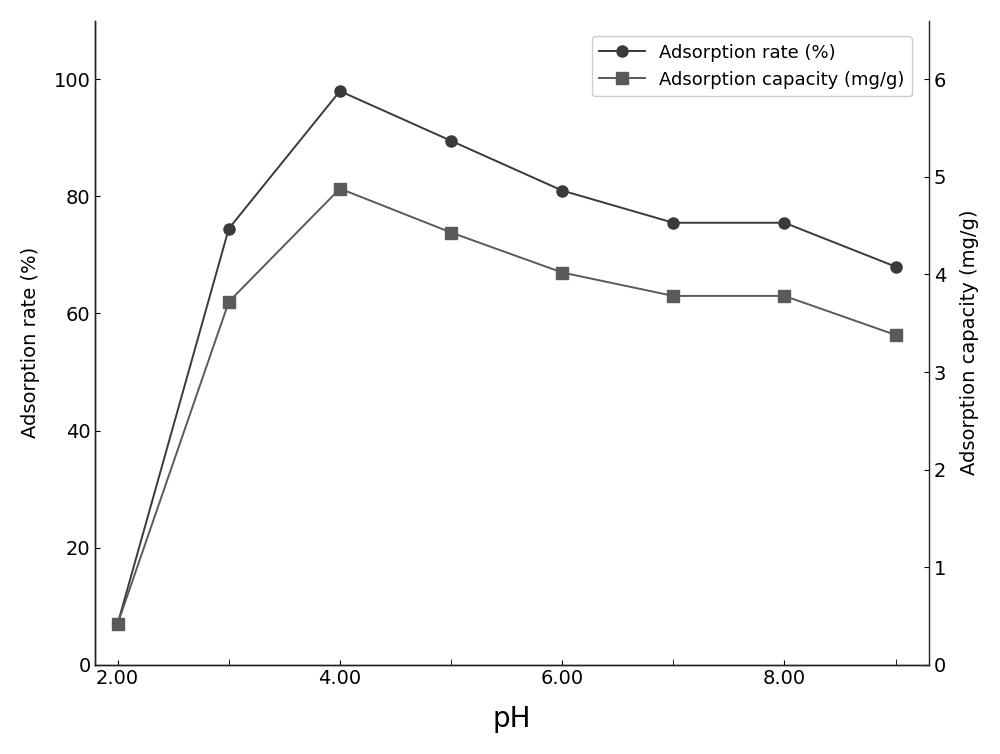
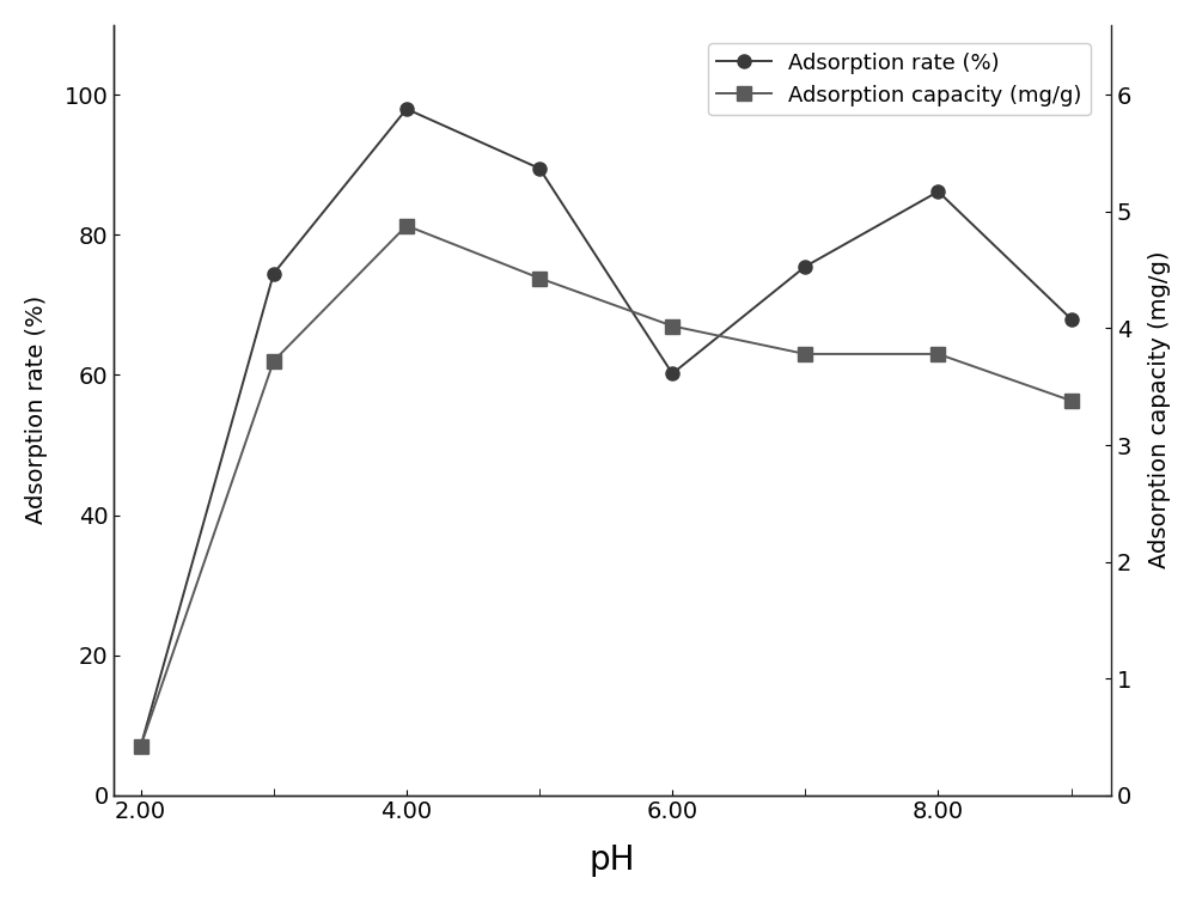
Adsorption rate (%)/6.00: 81.0 -> 60.2
Adsorption rate (%)/8.00: 75.5 -> 86.2
